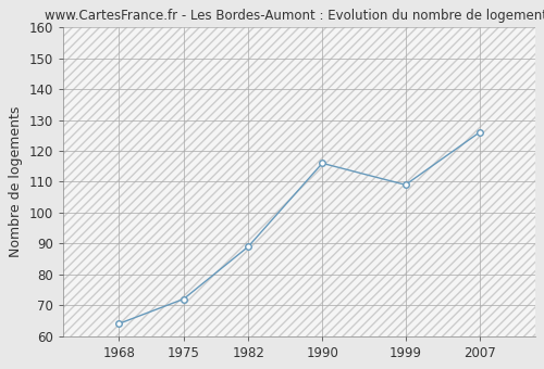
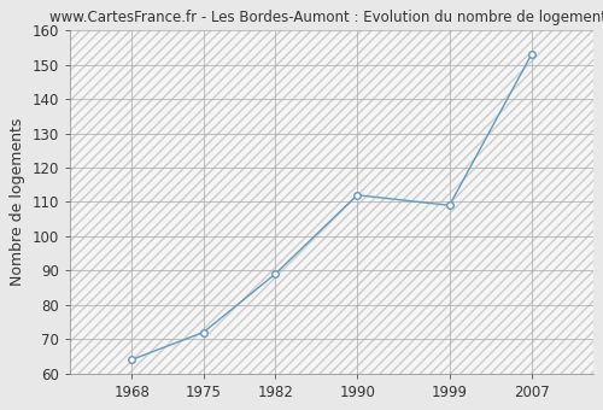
1990: 116 -> 112
2007: 126 -> 153
